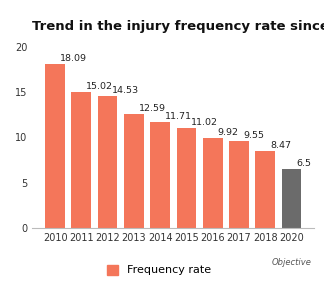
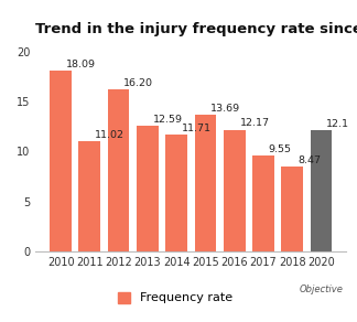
2011: 15.02 -> 11.02
2012: 14.53 -> 16.20
2015: 11.02 -> 13.69
2016: 9.92 -> 12.17
2020: 6.5 -> 12.1
